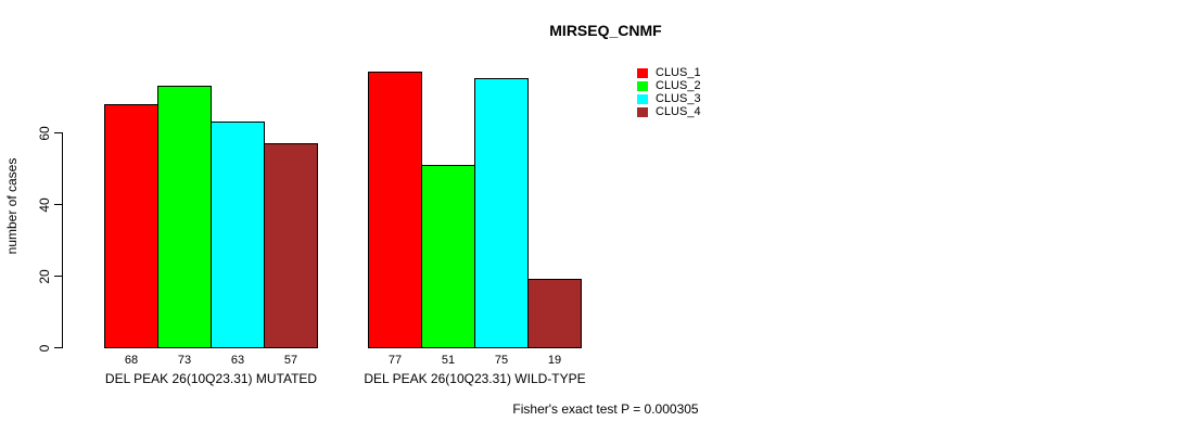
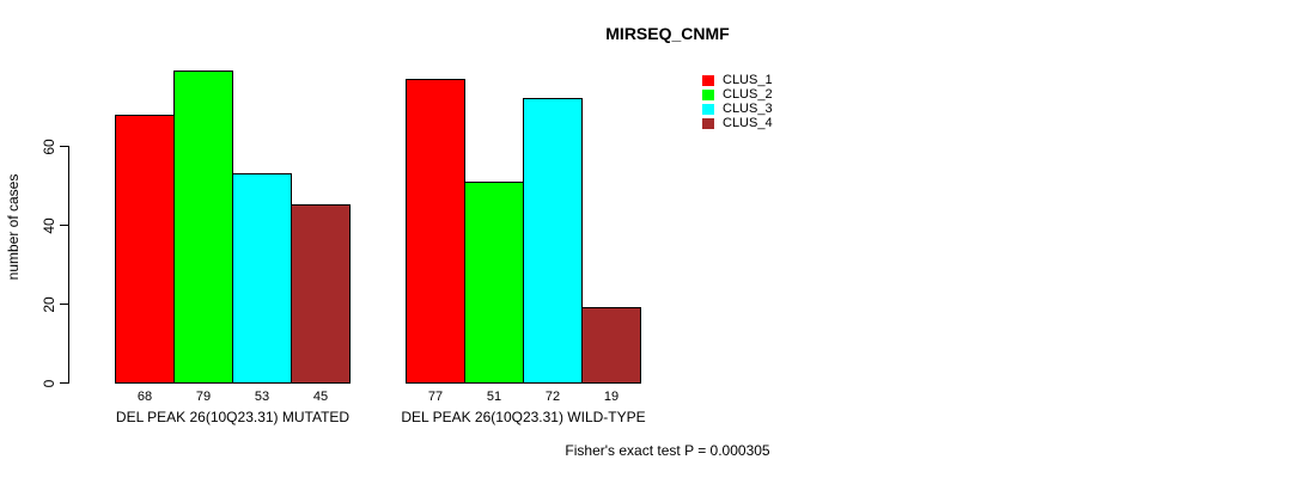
CLUS_2/DEL PEAK 26(10Q23.31) MUTATED: 73 -> 79
CLUS_3/DEL PEAK 26(10Q23.31) MUTATED: 63 -> 53
CLUS_4/DEL PEAK 26(10Q23.31) MUTATED: 57 -> 45
CLUS_3/DEL PEAK 26(10Q23.31) WILD-TYPE: 75 -> 72
